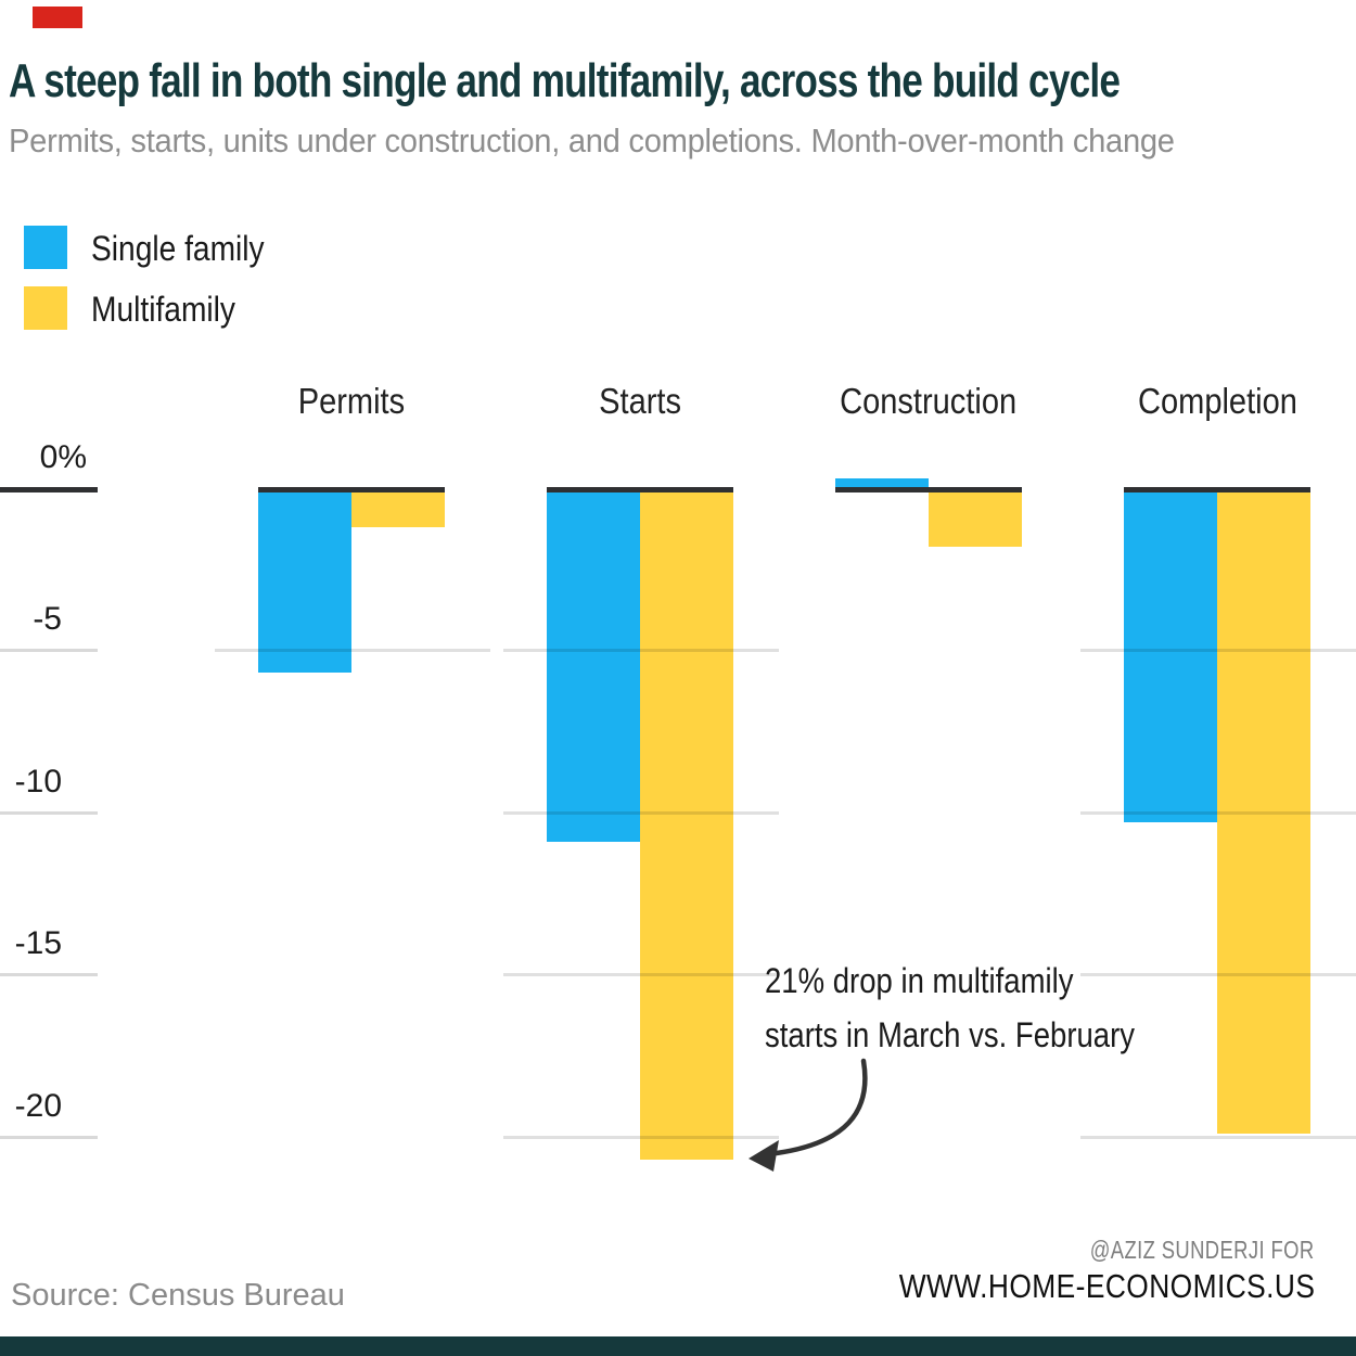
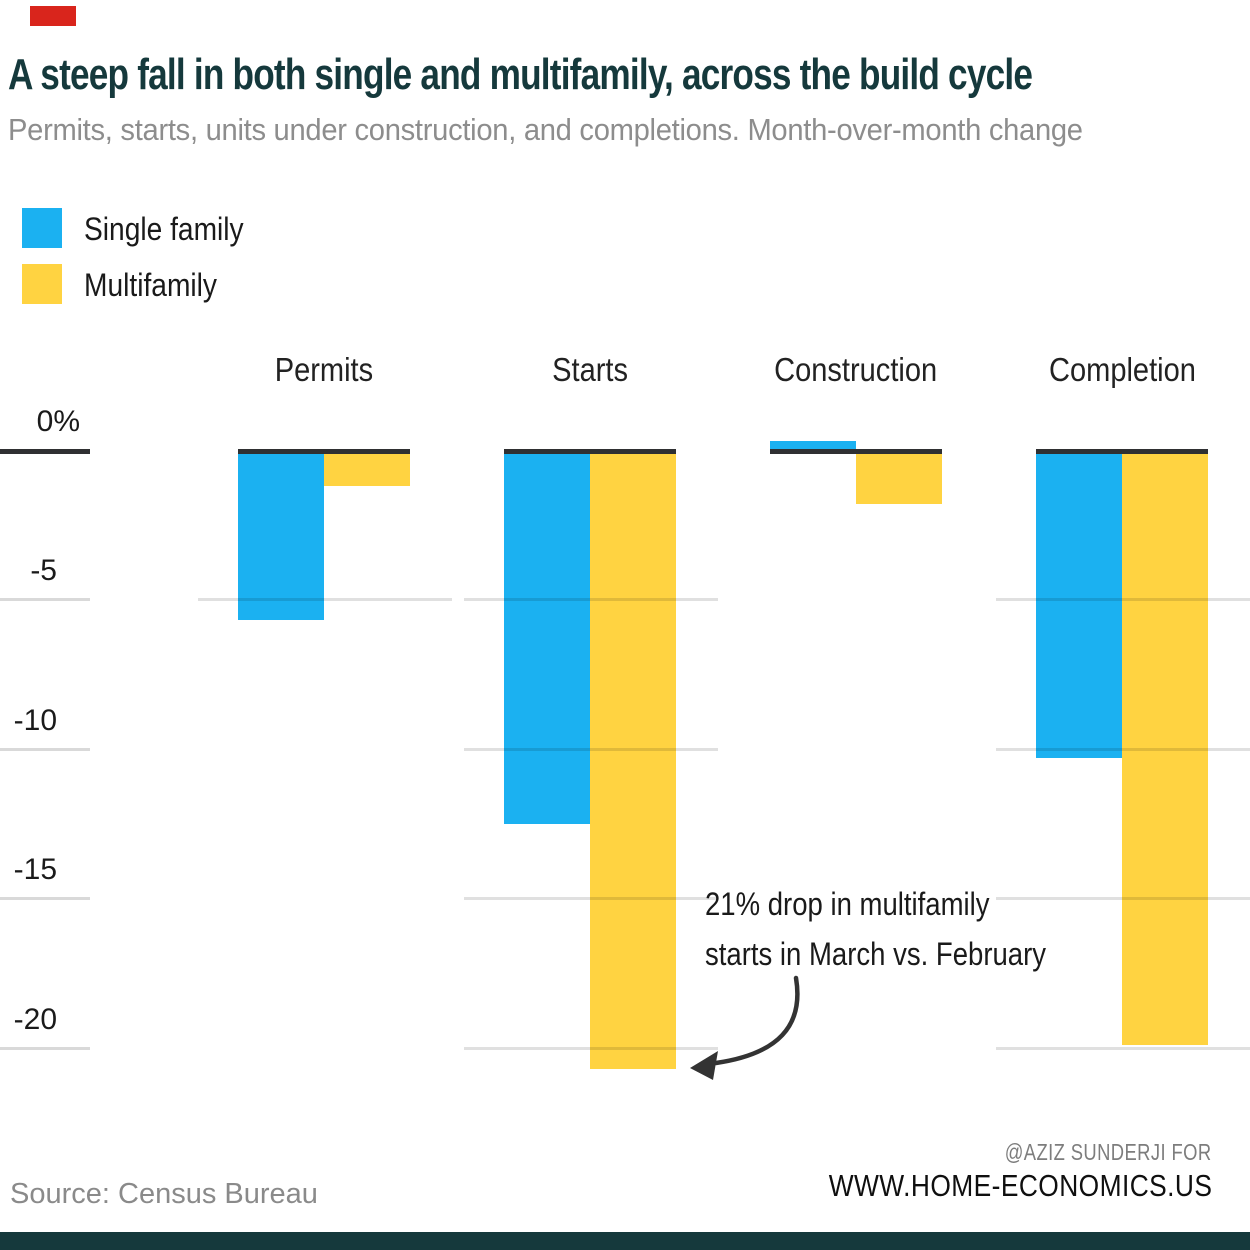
Single family/Starts: -10.9 -> -12.5
